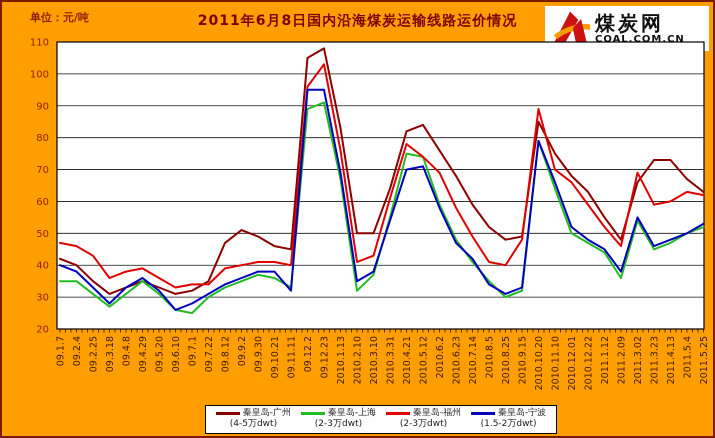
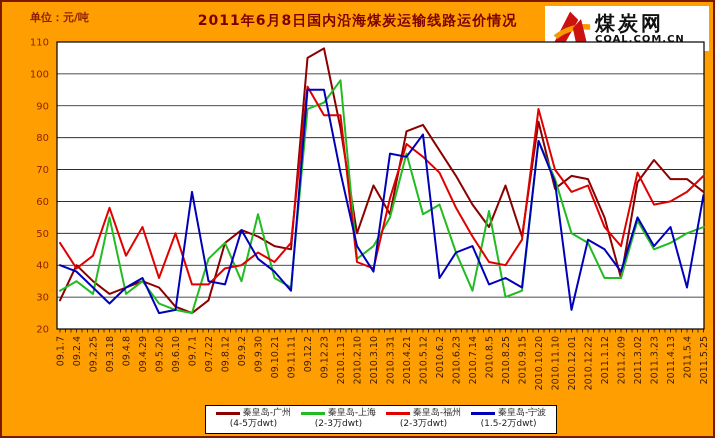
秦皇岛-广州/09.1.7: 42 -> 29
秦皇岛-上海/09.1.7: 35 -> 32
秦皇岛-福州/09.2.4: 46 -> 39
秦皇岛-上海/09.3.18: 27 -> 55
秦皇岛-福州/09.3.18: 36 -> 58
秦皇岛-福州/09.4.8: 38 -> 43
秦皇岛-福州/09.4.29: 39 -> 52
秦皇岛-上海/09.5.20: 31 -> 28
秦皇岛-宁波/09.5.20: 32 -> 25
秦皇岛-广州/09.6.10: 31 -> 27
秦皇岛-福州/09.6.10: 33 -> 50
秦皇岛-广州/09.7.1: 32 -> 25
秦皇岛-宁波/09.7.1: 28 -> 63
秦皇岛-广州/09.7.22: 35 -> 29
秦皇岛-上海/09.7.22: 30 -> 42
秦皇岛-宁波/09.7.22: 31 -> 35
秦皇岛-上海/09.8.12: 33 -> 47
秦皇岛-宁波/09.9.2: 36 -> 51
秦皇岛-上海/09.9.30: 37 -> 56
秦皇岛-福州/09.9.30: 41 -> 44
秦皇岛-宁波/09.9.30: 38 -> 42
秦皇岛-福州/09.11.11: 40 -> 47
秦皇岛-福州/09.12.23: 103 -> 87
秦皇岛-上海/2010.1.13: 67 -> 98
秦皇岛-福州/2010.1.13: 76 -> 87
秦皇岛-上海/2010.2.10: 32 -> 42
秦皇岛-宁波/2010.2.10: 35 -> 46
秦皇岛-广州/2010.3.10: 50 -> 65
秦皇岛-上海/2010.3.10: 37 -> 46
秦皇岛-福州/2010.3.10: 43 -> 39
秦皇岛-广州/2010.3.31: 64 -> 56
秦皇岛-宁波/2010.3.31: 54 -> 75
秦皇岛-宁波/2010.4.21: 70 -> 74
秦皇岛-上海/2010.5.12: 74 -> 56
秦皇岛-宁波/2010.5.12: 71 -> 81
秦皇岛-宁波/2010.6.2: 58 -> 36
秦皇岛-上海/2010.6.23: 48 -> 44
秦皇岛-宁波/2010.6.23: 47 -> 44
秦皇岛-上海/2010.7.14: 41 -> 32
秦皇岛-宁波/2010.7.14: 42 -> 46
秦皇岛-上海/2010.8.5: 35 -> 57
秦皇岛-广州/2010.8.25: 48 -> 65
秦皇岛-宁波/2010.8.25: 31 -> 36
秦皇岛-广州/2010.11.10: 75 -> 64
秦皇岛-上海/2010.11.10: 64 -> 67
秦皇岛-福州/2010.12.01: 66 -> 63
秦皇岛-宁波/2010.12.01: 52 -> 26
秦皇岛-广州/2010.12.22: 63 -> 67
秦皇岛-福州/2010.12.22: 59 -> 65
秦皇岛-上海/2011.1.12: 44 -> 36
秦皇岛-广州/2011.2.09: 48 -> 36
秦皇岛-广州/2011.4.13: 73 -> 67
秦皇岛-宁波/2011.4.13: 48 -> 52
秦皇岛-宁波/2011.5.4: 50 -> 33
秦皇岛-福州/2011.5.25: 62 -> 68
秦皇岛-宁波/2011.5.25: 53 -> 62
